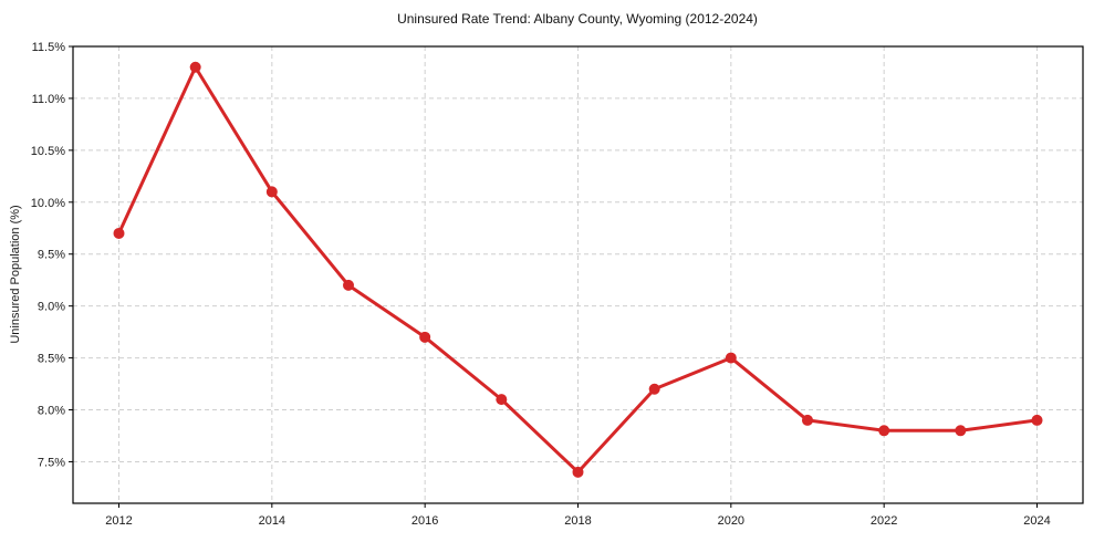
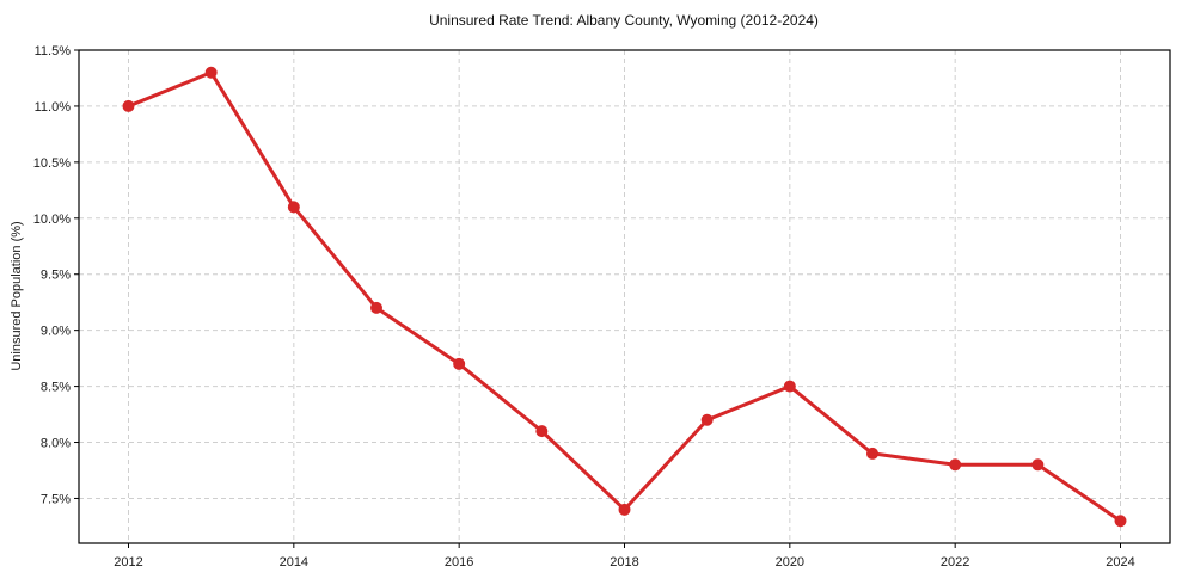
2012: 9.7% -> 11.0%
2024: 7.9% -> 7.3%
